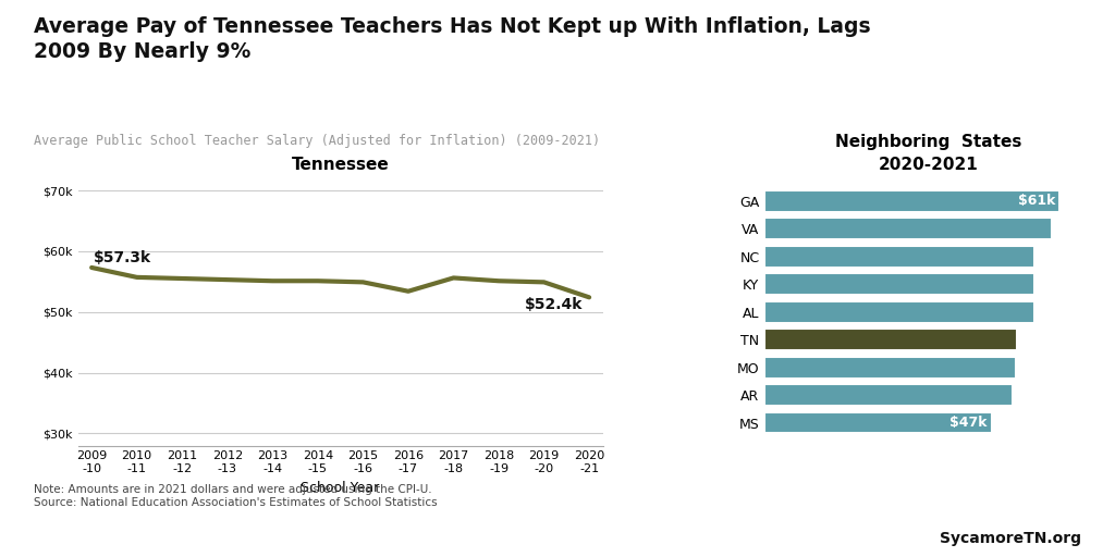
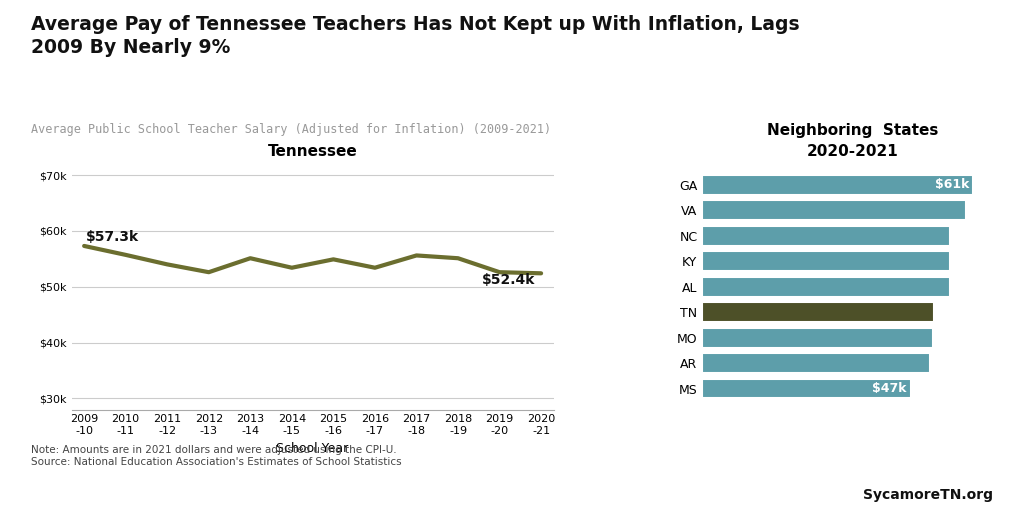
Tennessee/2011 -12: $55.5k -> $54.0k
Tennessee/2012 -13: $55.3k -> $52.6k
Tennessee/2014 -15: $55.1k -> $53.4k
Tennessee/2019 -20: $54.9k -> $52.6k
